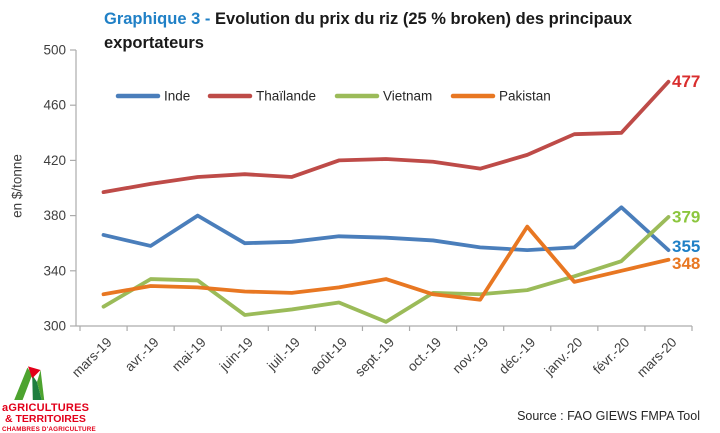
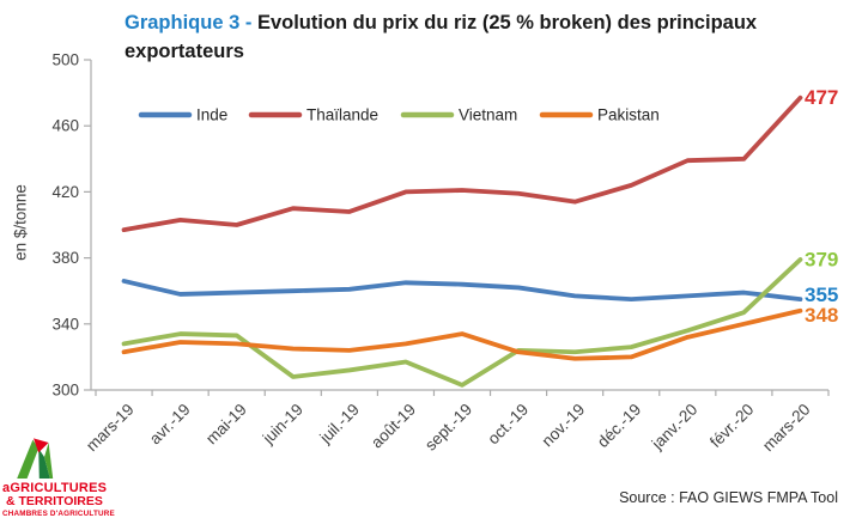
Vietnam/mars-19: 314 -> 328
Inde/mai-19: 380 -> 359
Thaïlande/mai-19: 408 -> 400
Pakistan/déc.-19: 372 -> 320
Inde/févr.-20: 386 -> 359
